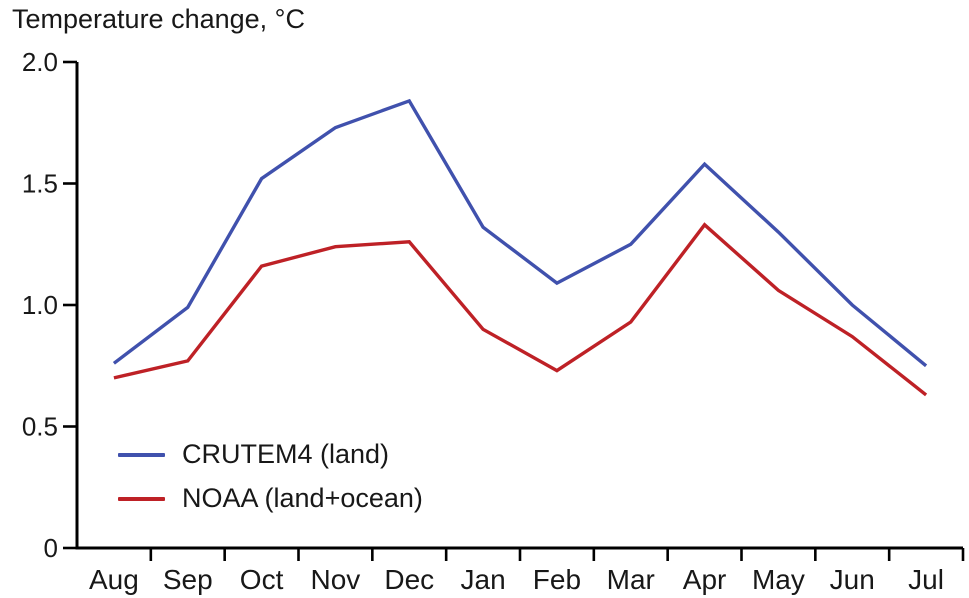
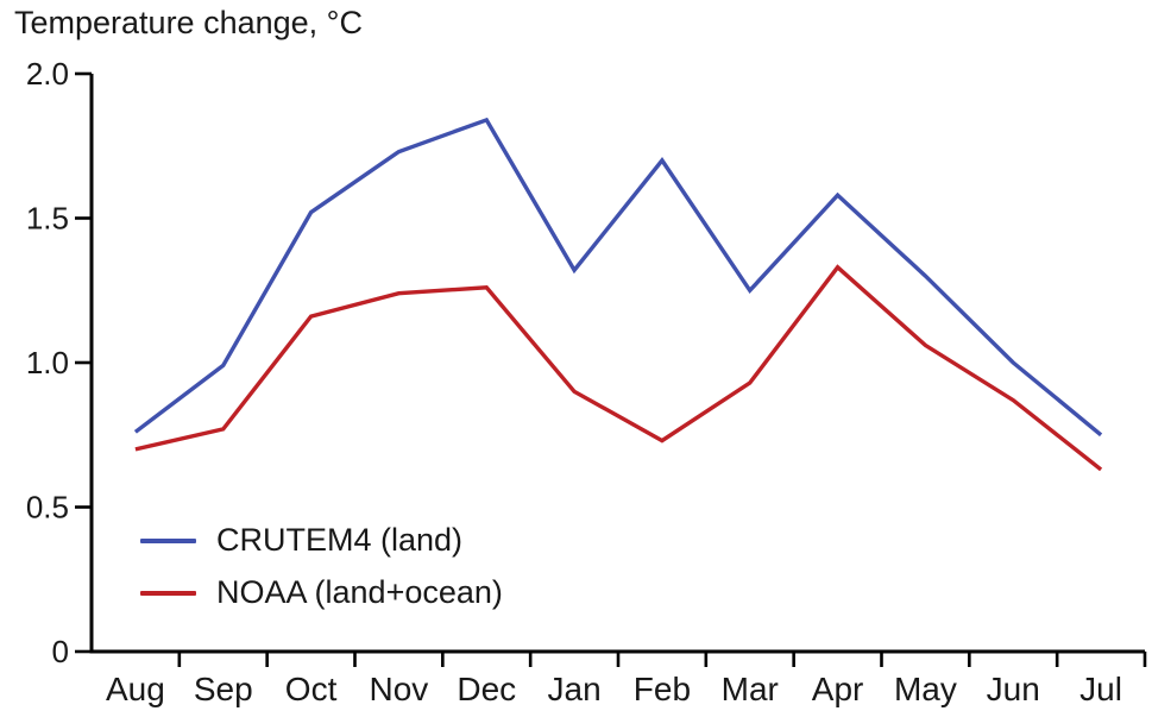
CRUTEM4 (land)/Feb: 1.09 -> 1.70
